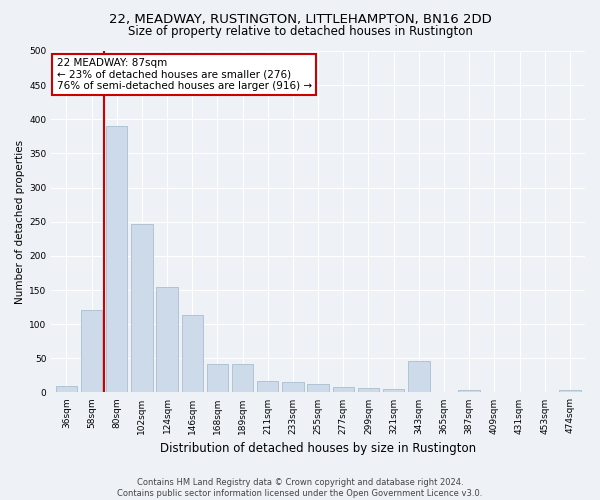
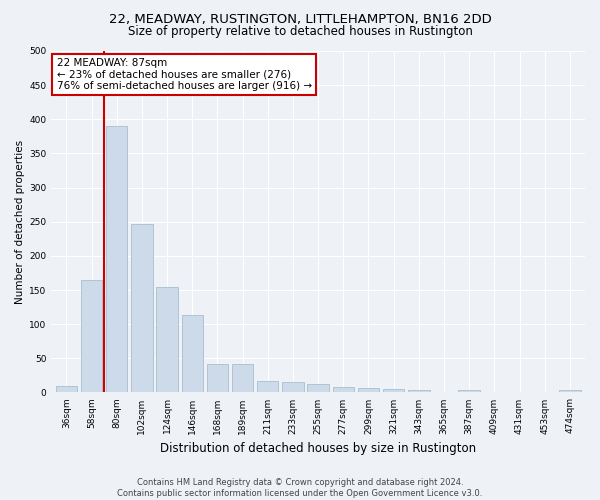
58sqm: 120 -> 165
343sqm: 46 -> 3
